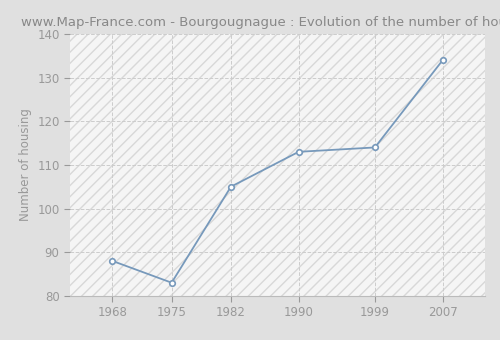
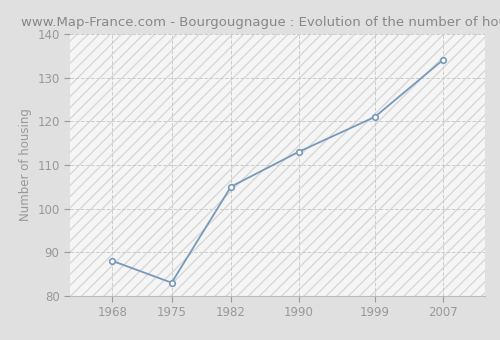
1999: 114 -> 121
